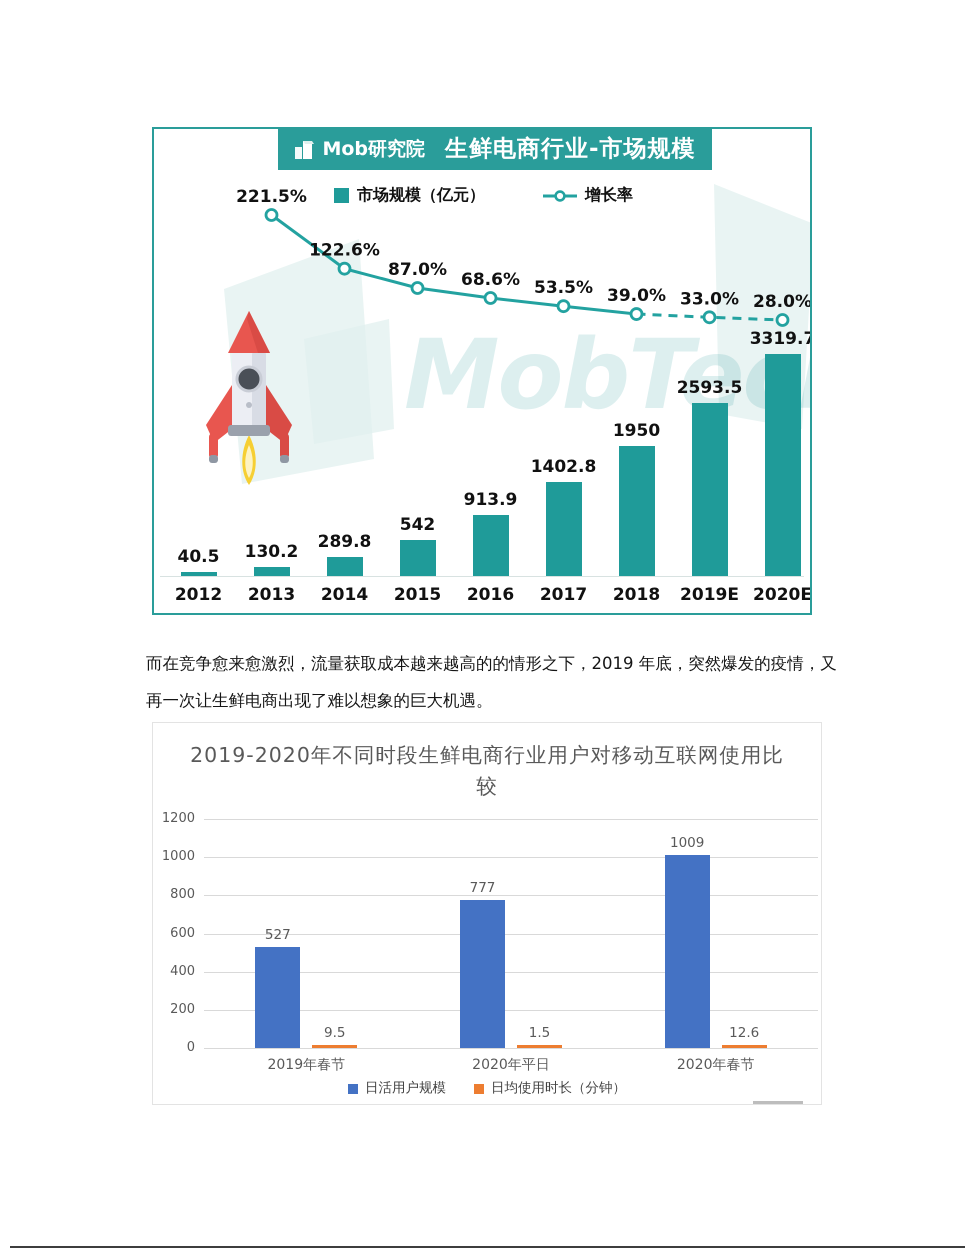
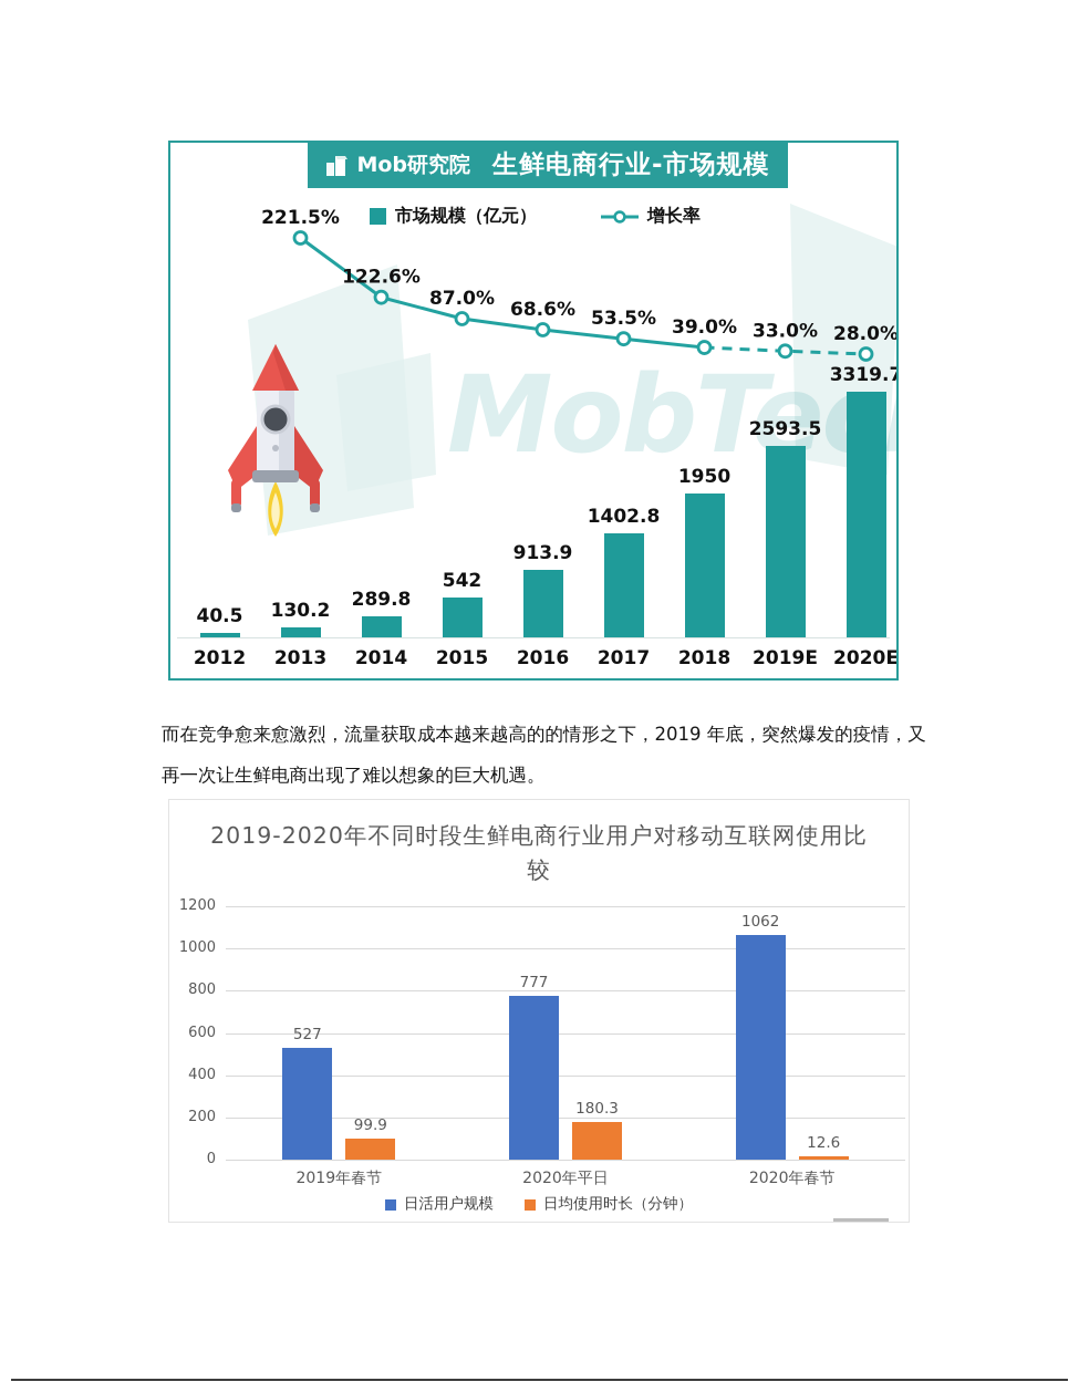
2019-2020年不同时段生鲜电商行业用户对移动互联网使用比较/日均使用时长（分钟）/2019年春节: 9.5 -> 99.9
2019-2020年不同时段生鲜电商行业用户对移动互联网使用比较/日均使用时长（分钟）/2020年平日: 1.5 -> 180.3
2019-2020年不同时段生鲜电商行业用户对移动互联网使用比较/日活用户规模/2020年春节: 1009 -> 1062
